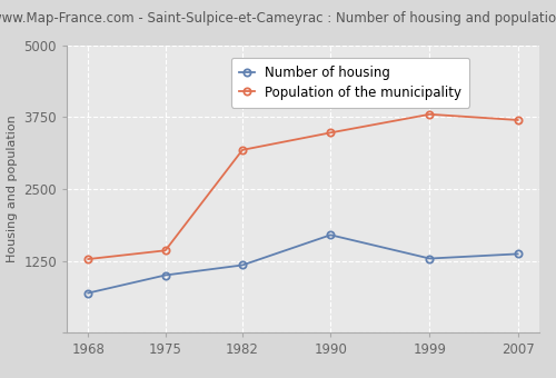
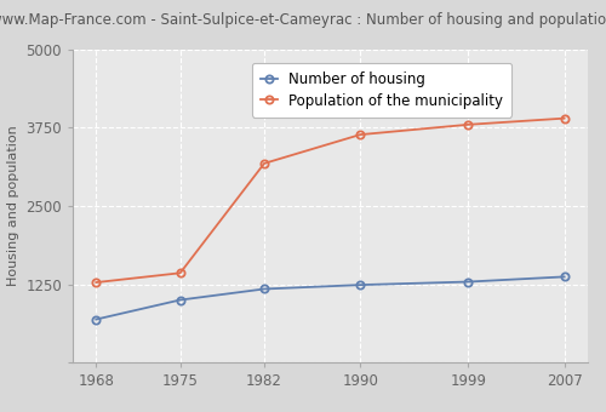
Number of housing/1990: 1700 -> 1240
Population of the municipality/1990: 3480 -> 3640
Population of the municipality/2007: 3700 -> 3900
